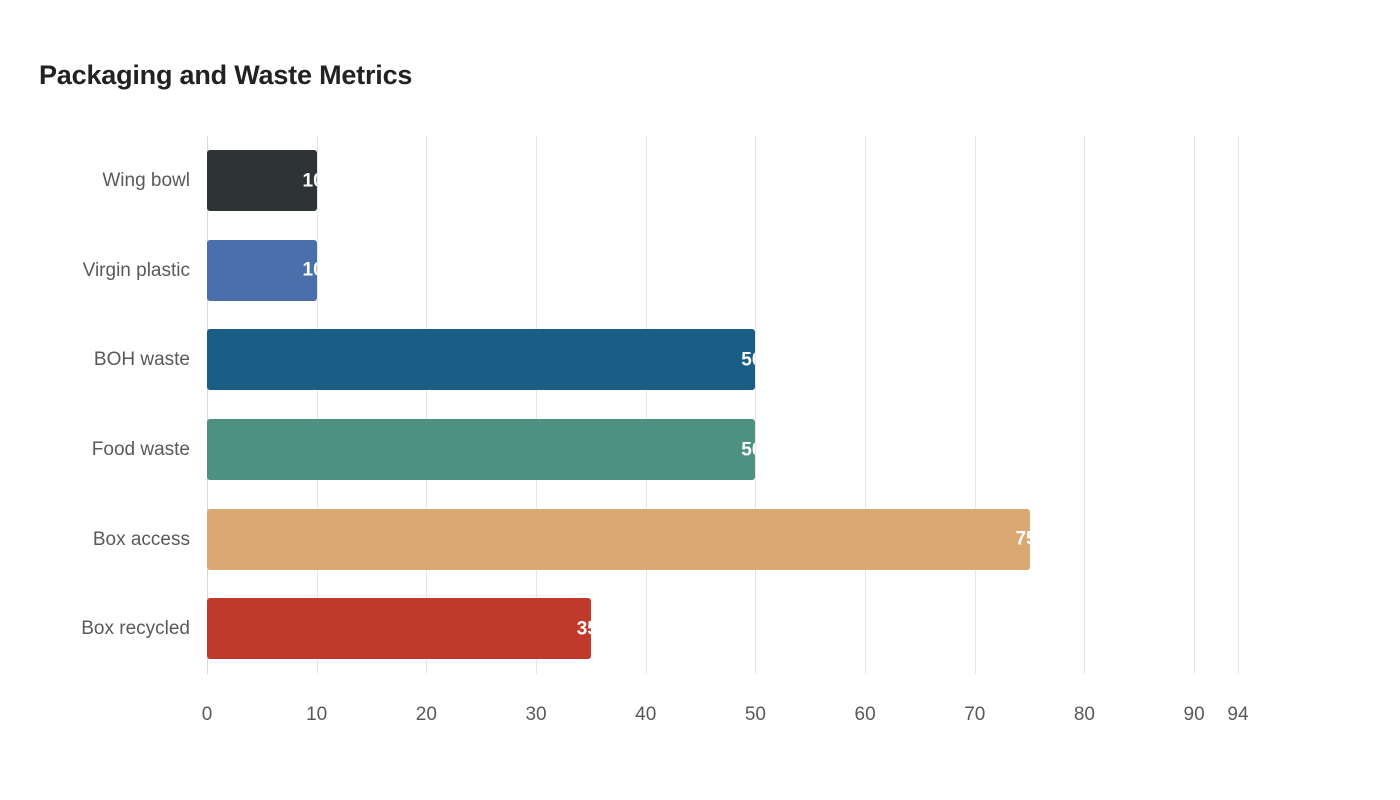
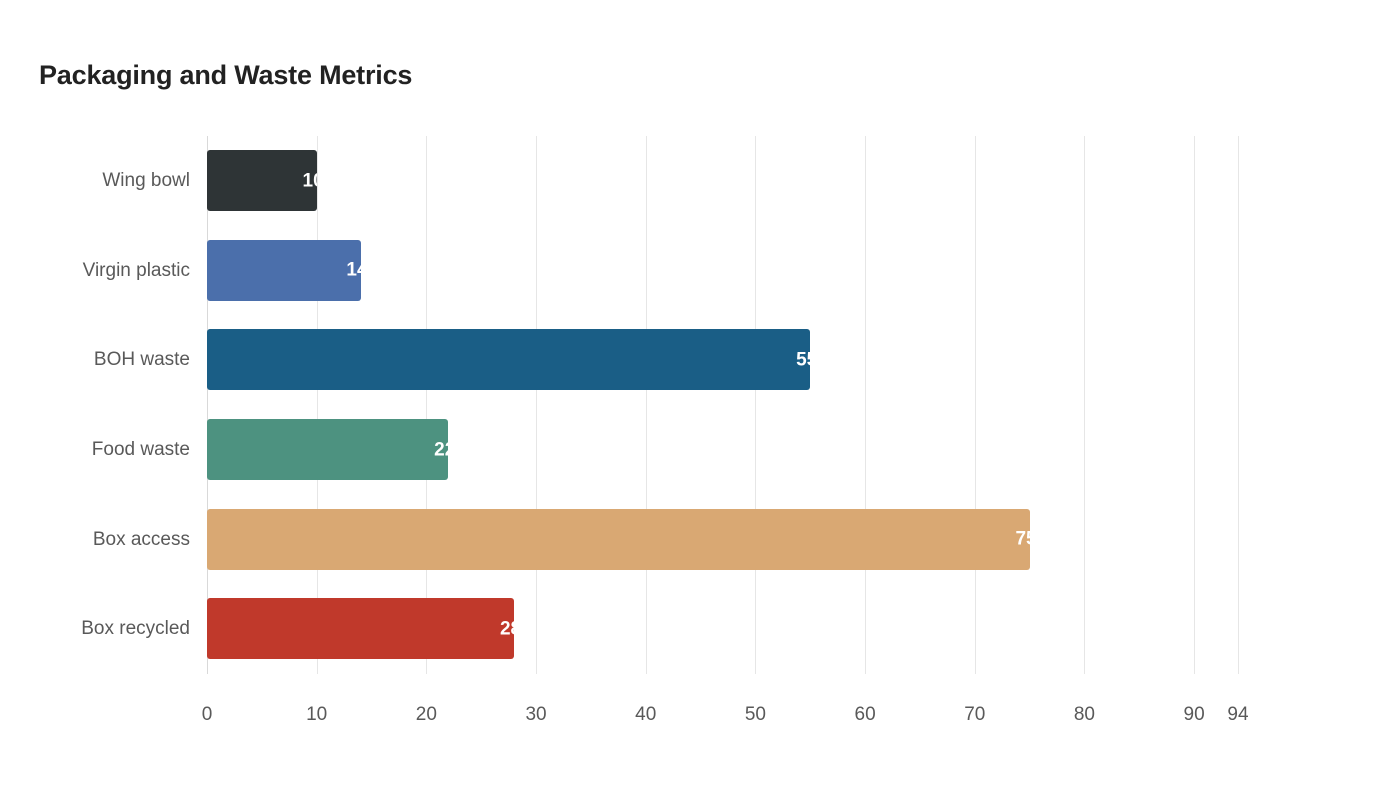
Virgin plastic: 10 -> 14
BOH waste: 50 -> 55
Food waste: 50 -> 22
Box recycled: 35 -> 28
